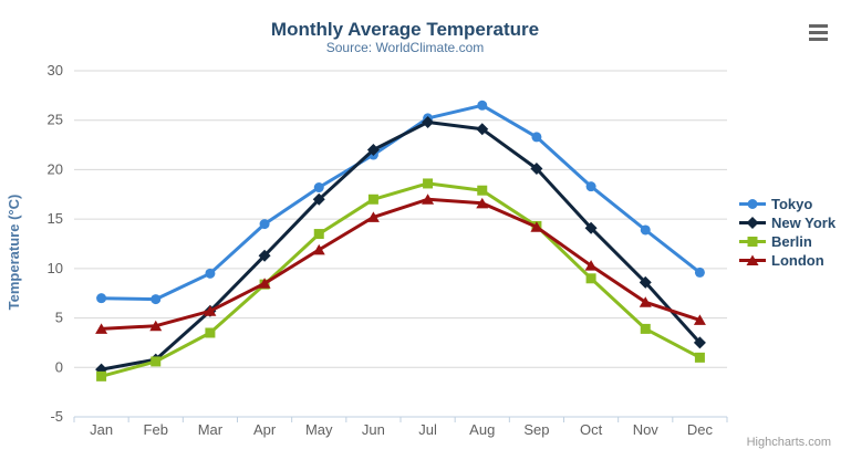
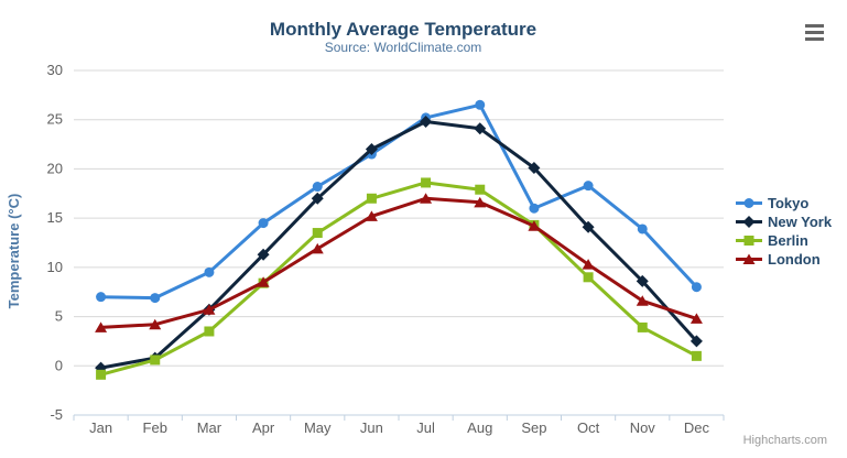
Tokyo/Sep: 23 -> 16
Tokyo/Dec: 10 -> 8
